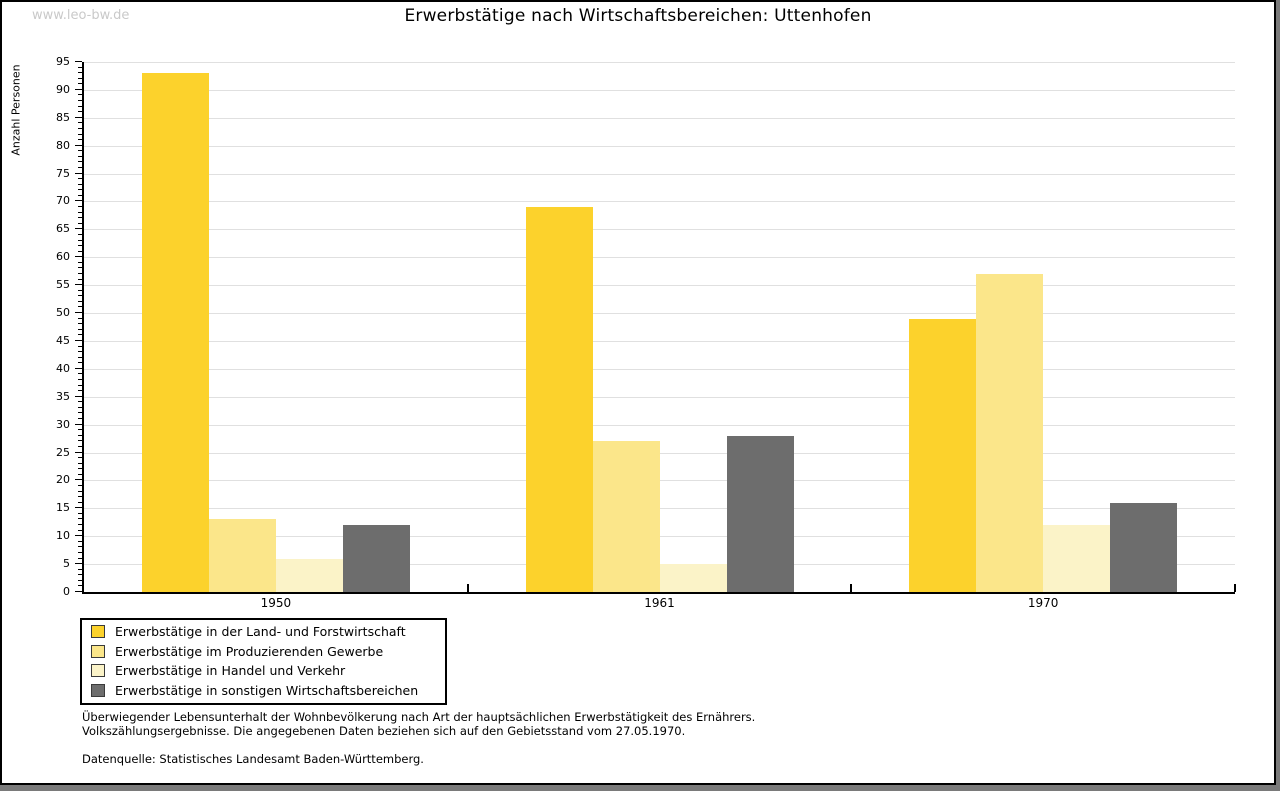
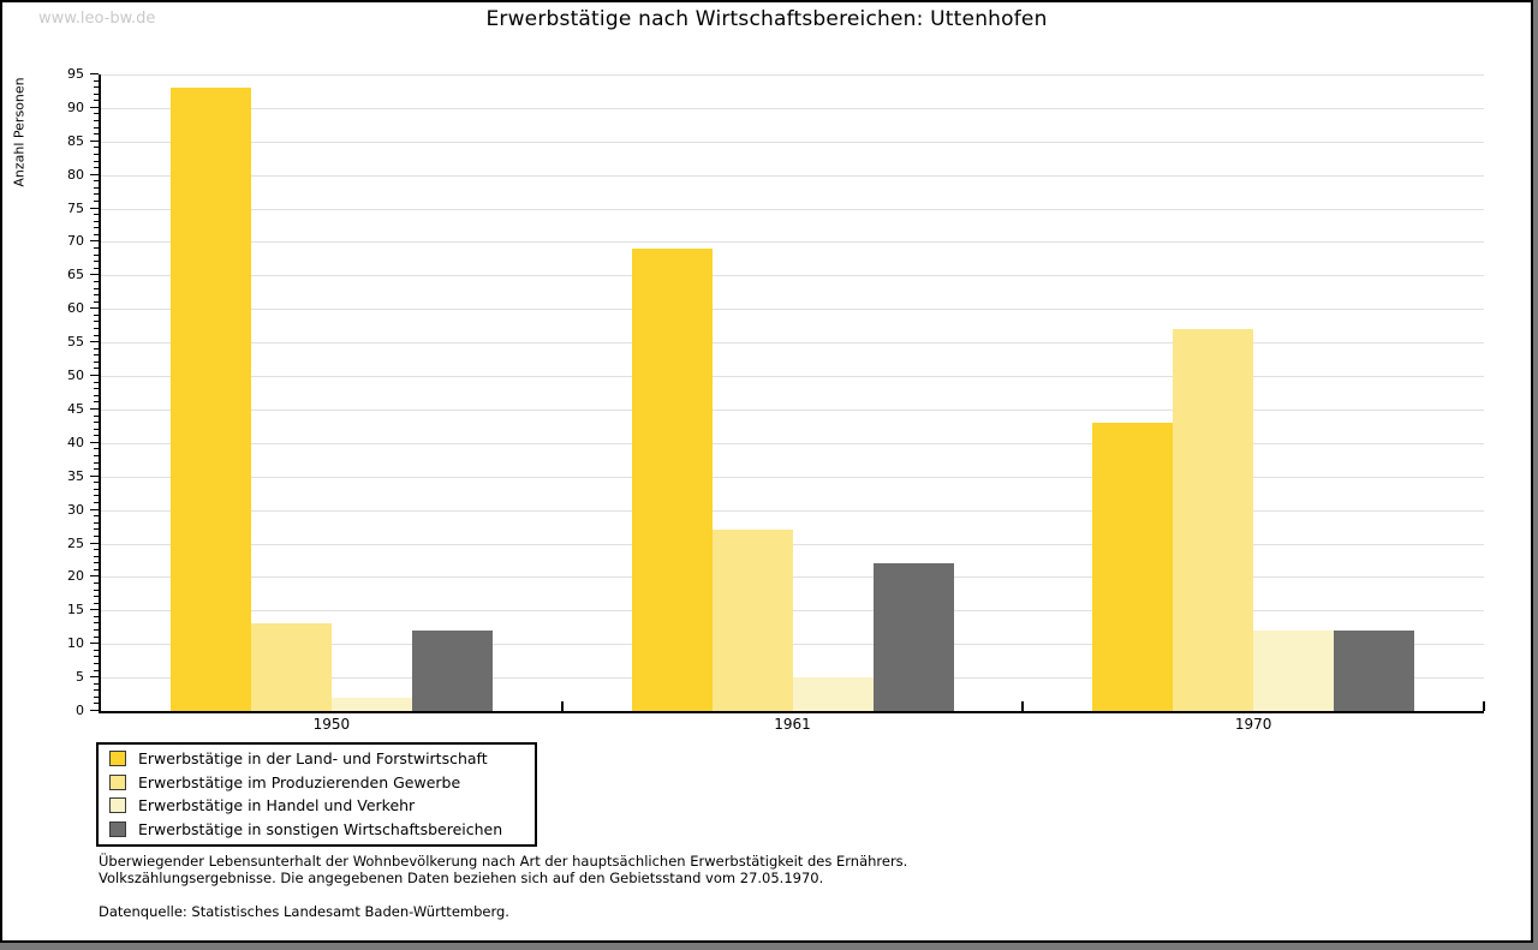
Erwerbstätige in Handel und Verkehr/1950: 6 -> 2
Erwerbstätige in sonstigen Wirtschaftsbereichen/1961: 28 -> 22
Erwerbstätige in der Land- und Forstwirtschaft/1970: 49 -> 43
Erwerbstätige in sonstigen Wirtschaftsbereichen/1970: 16 -> 12
